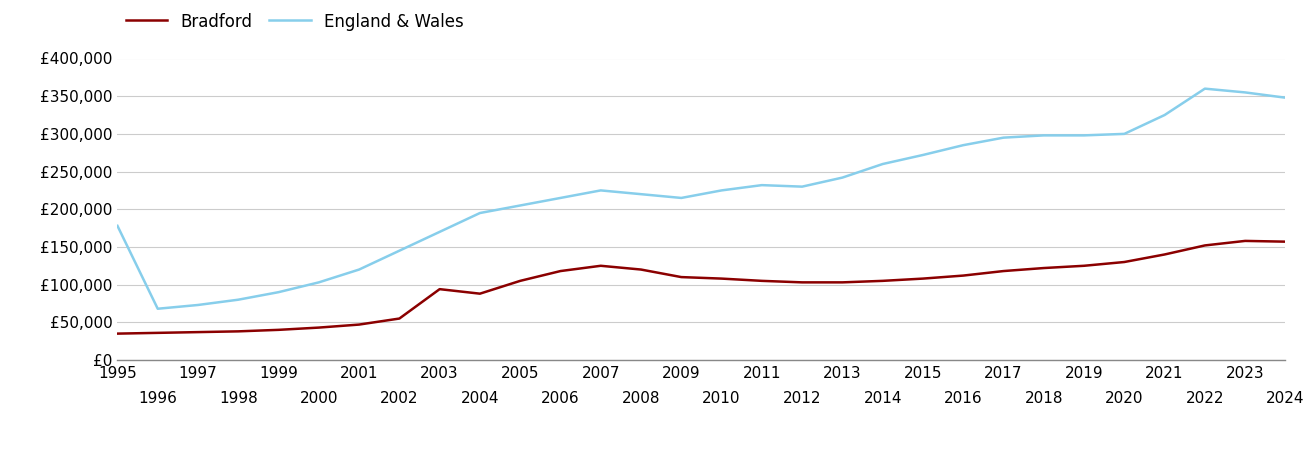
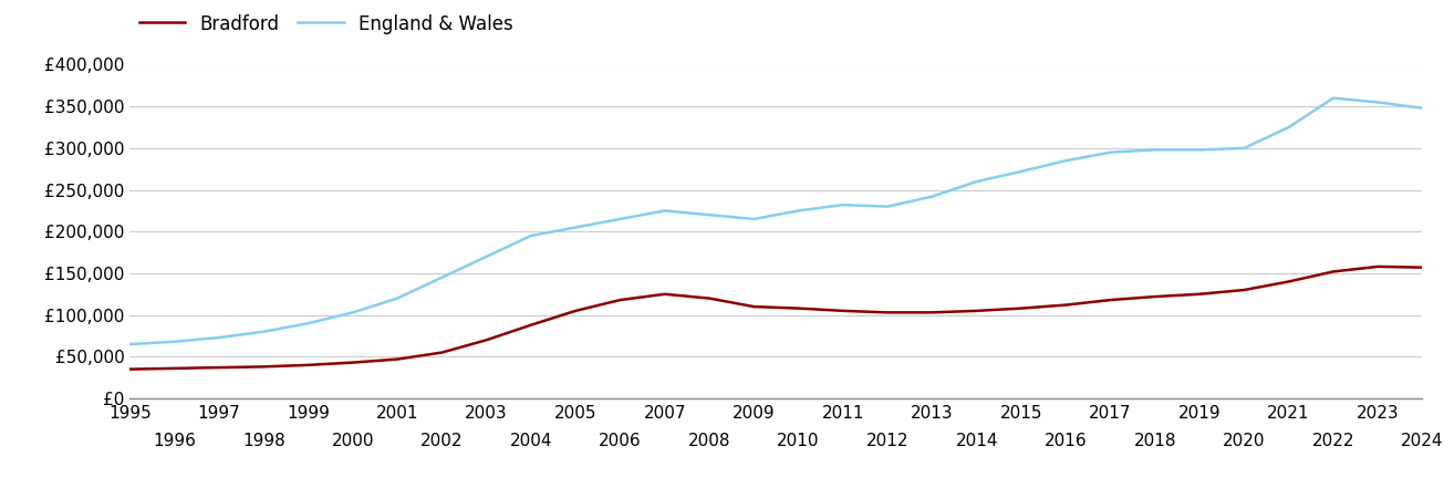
England & Wales/1995: £178,000 -> £65,000
Bradford/2003: £94,000 -> £70,000
